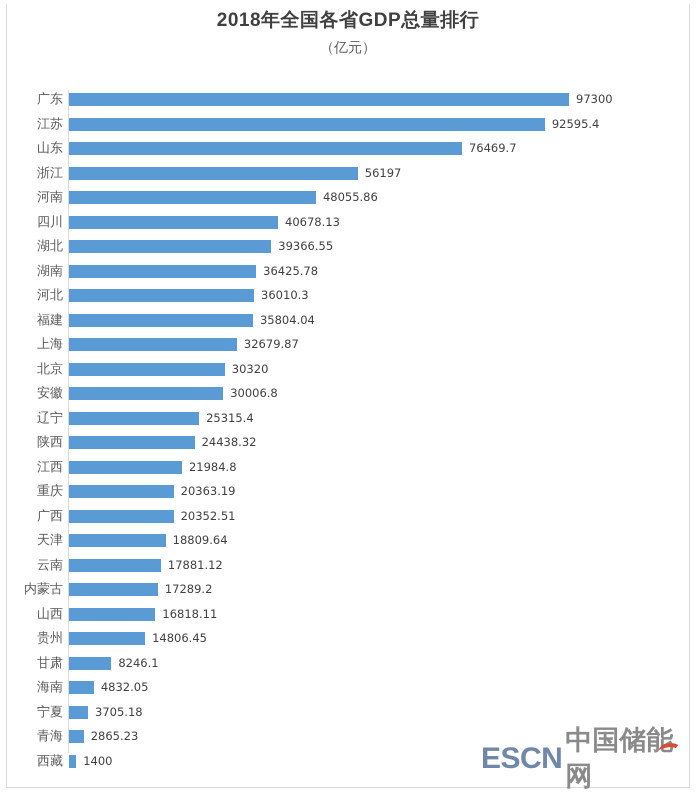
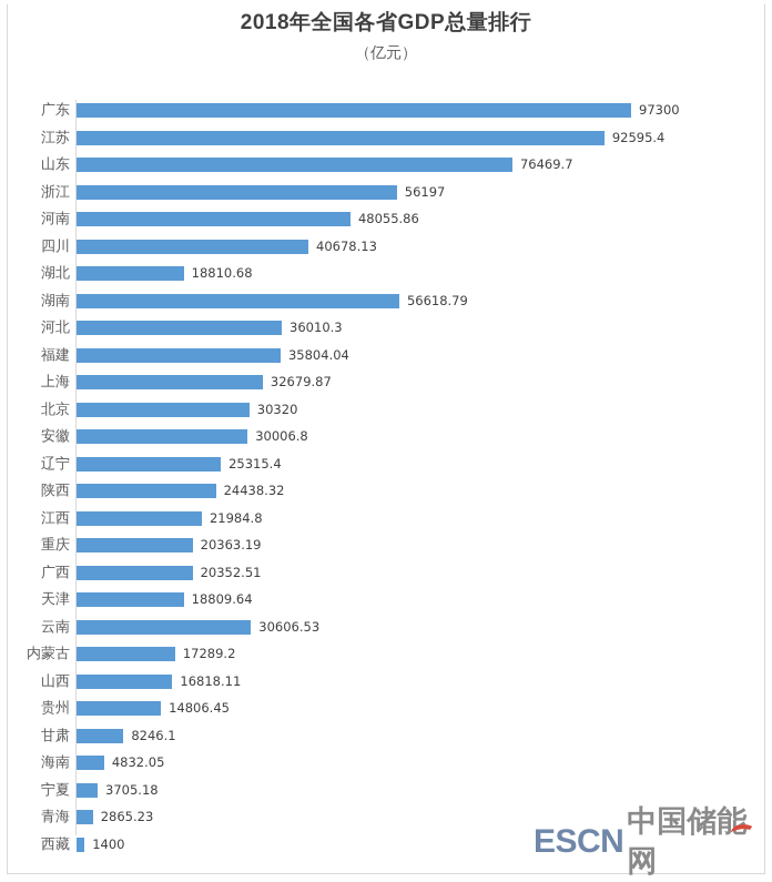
湖北: 39366.55 -> 18810.68
湖南: 36425.78 -> 56618.79
云南: 17881.12 -> 30606.53
